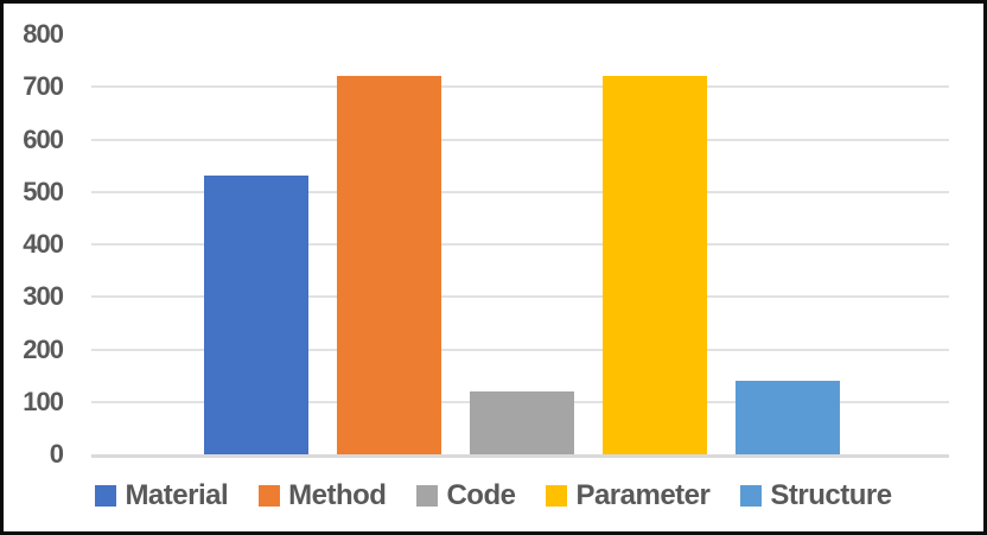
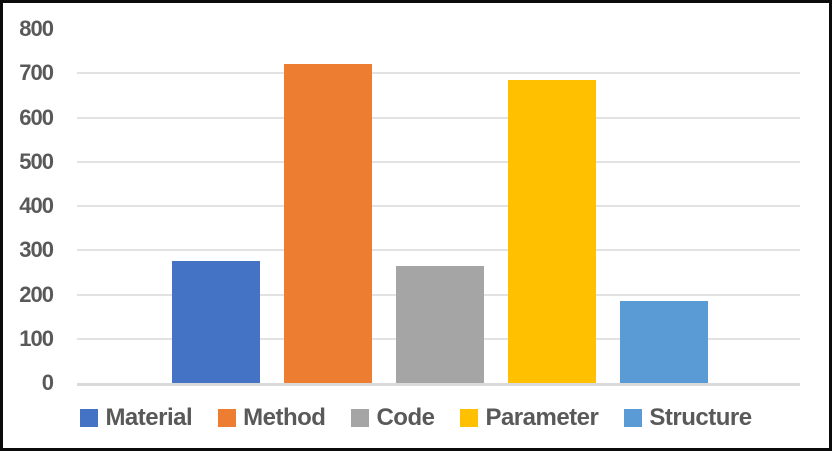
Material: 530 -> 280
Code: 120 -> 260
Parameter: 720 -> 680
Structure: 140 -> 180
